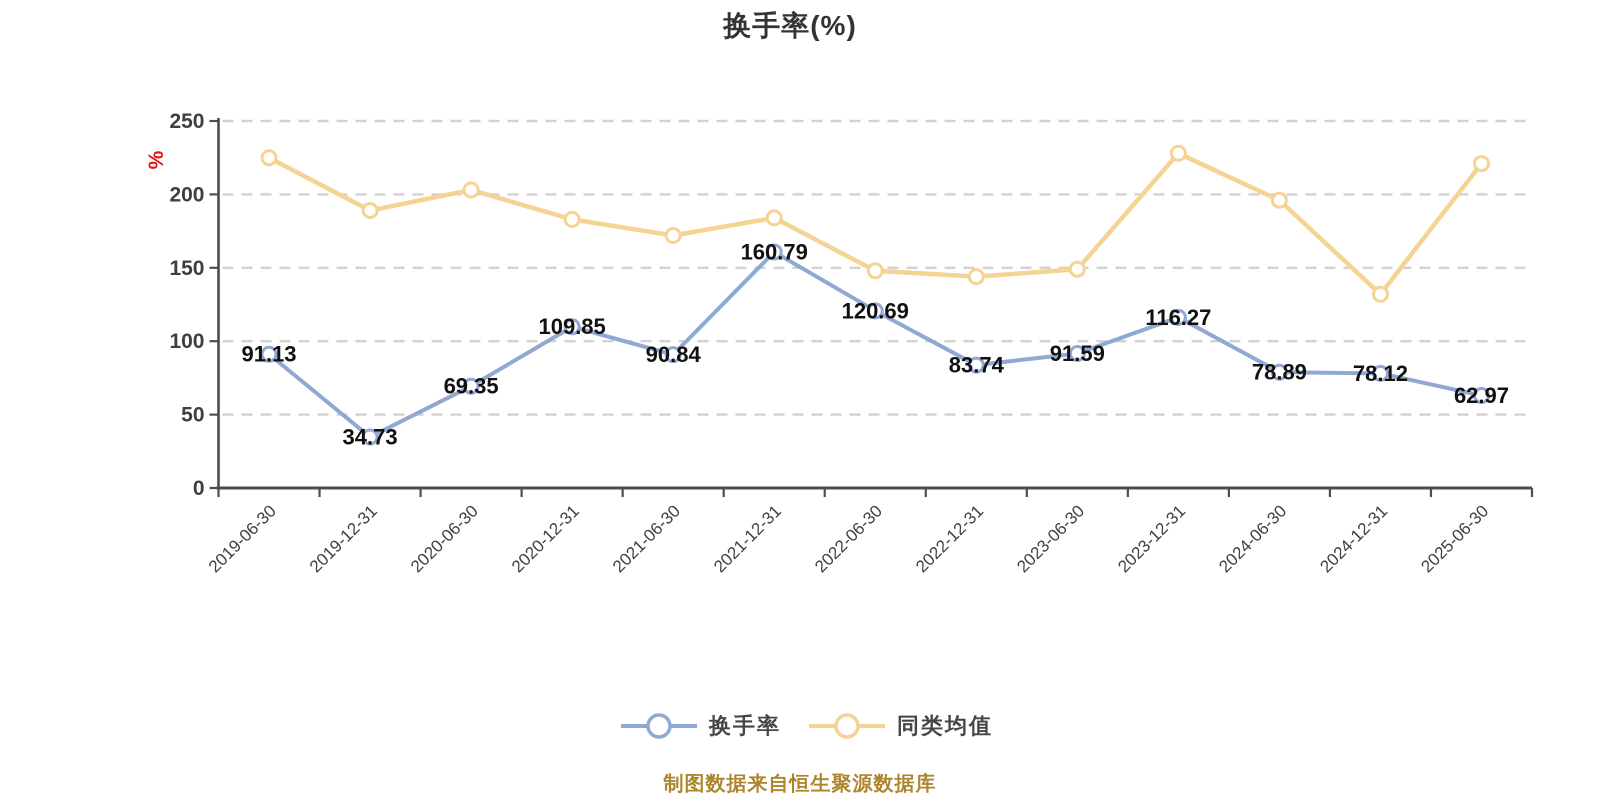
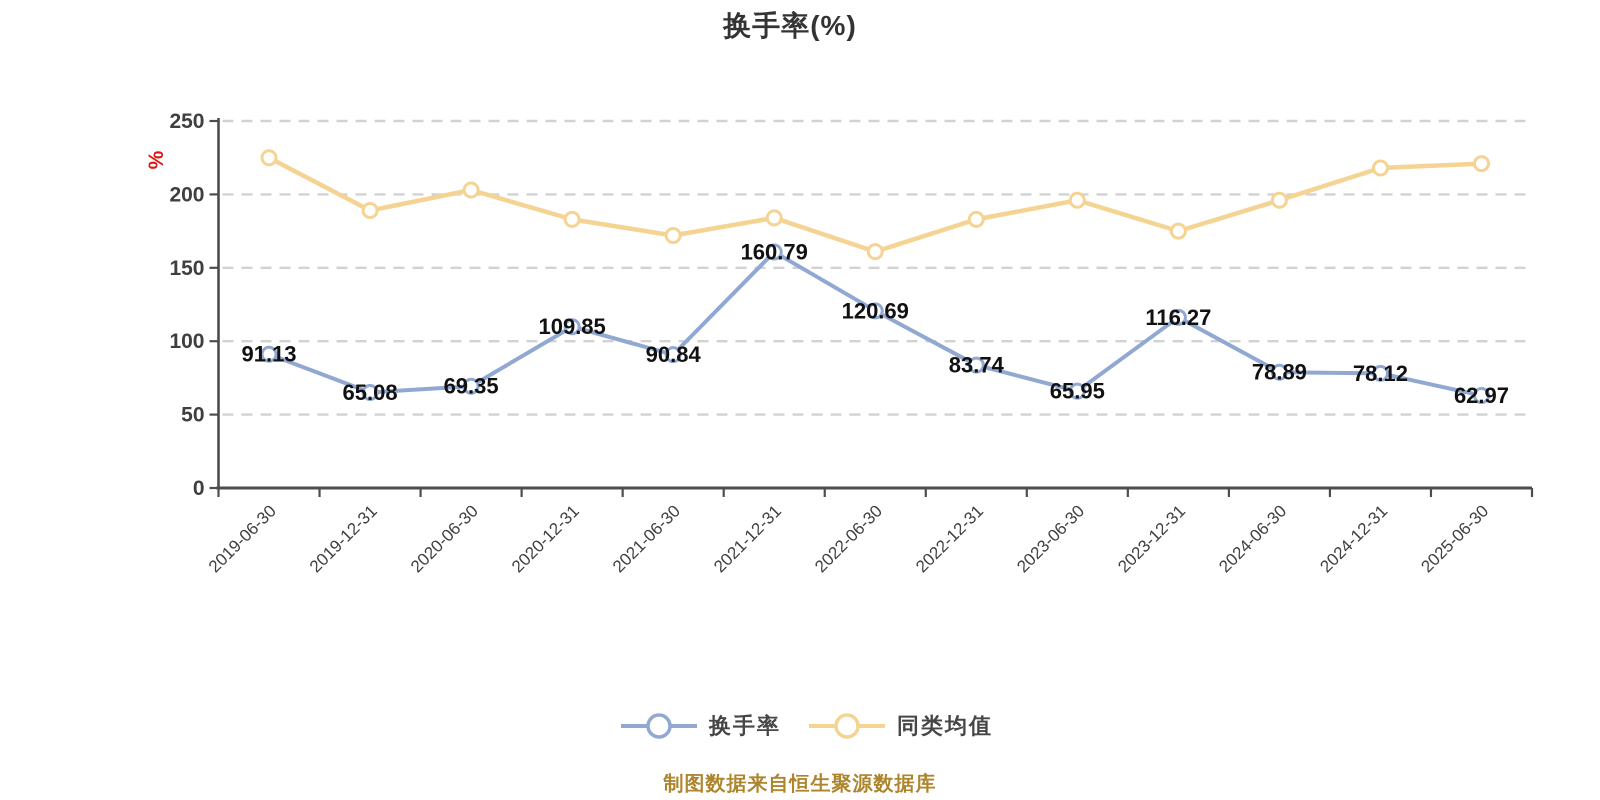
换手率/2019-12-31: 34.73 -> 65.08
同类均值/2022-06-30: 148 -> 161
同类均值/2022-12-31: 144 -> 183
换手率/2023-06-30: 91.59 -> 65.95
同类均值/2023-06-30: 149 -> 196
同类均值/2023-12-31: 228 -> 175
同类均值/2024-12-31: 132 -> 218
